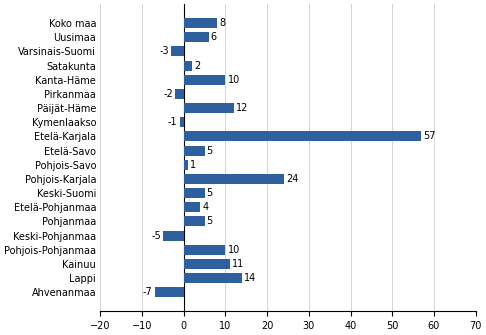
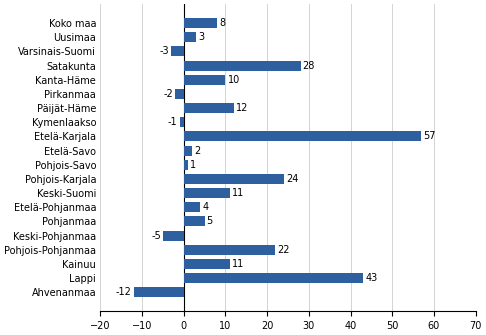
Uusimaa: 6 -> 3
Satakunta: 2 -> 28
Etelä-Savo: 5 -> 2
Keski-Suomi: 5 -> 11
Pohjois-Pohjanmaa: 10 -> 22
Lappi: 14 -> 43
Ahvenanmaa: -7 -> -12
